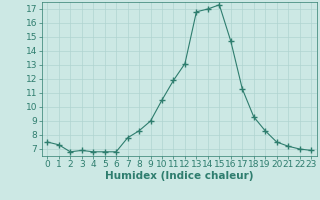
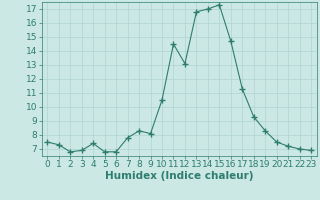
4: 6.8 -> 7.4
9: 9.0 -> 8.1
11: 11.9 -> 14.5
